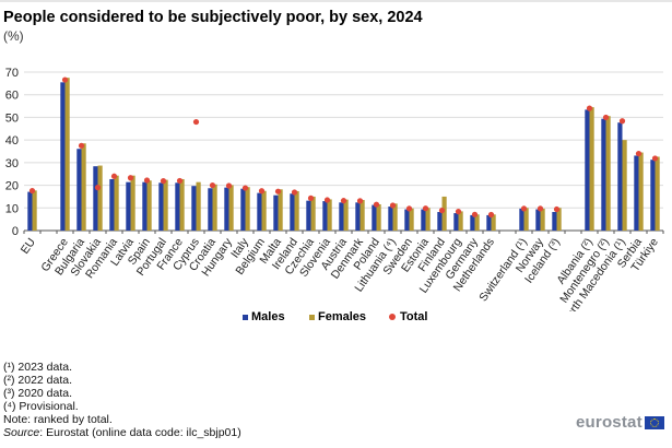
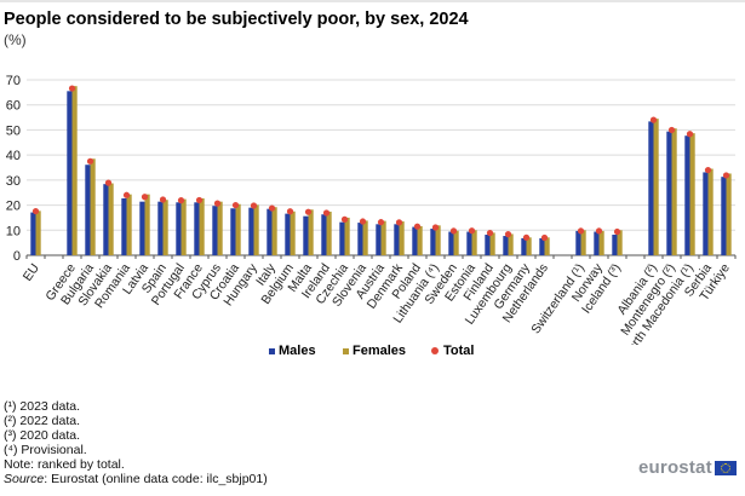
Total/Slovakia: 19 -> 29
Total/Cyprus: 48 -> 21
Females/Finland: 15 -> 9
Females/North Macedonia (¹): 40 -> 49
